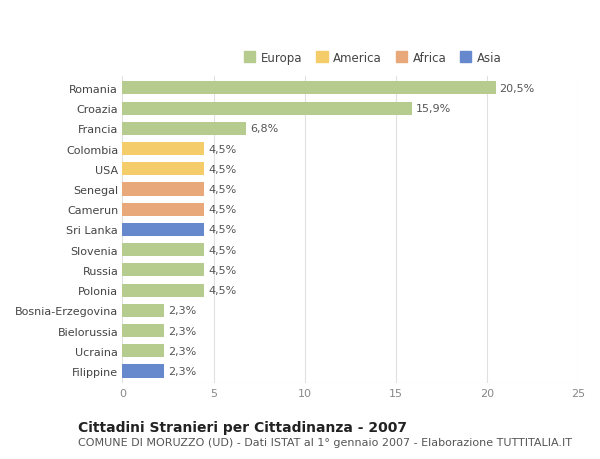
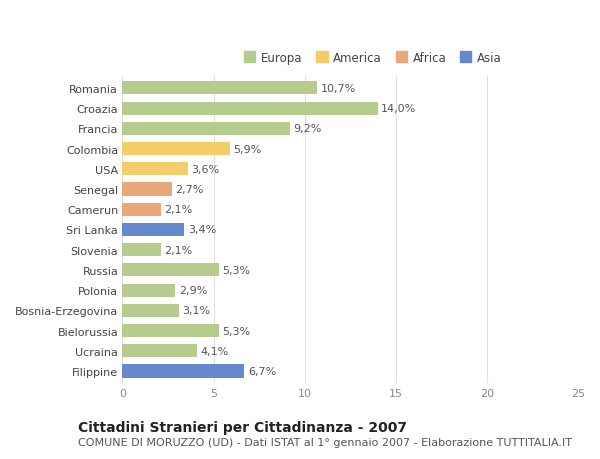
Romania: 20,5% -> 10,7%
Croazia: 15,9% -> 14,0%
Francia: 6,8% -> 9,2%
Colombia: 4,5% -> 5,9%
USA: 4,5% -> 3,6%
Senegal: 4,5% -> 2,7%
Camerun: 4,5% -> 2,1%
Sri Lanka: 4,5% -> 3,4%
Slovenia: 4,5% -> 2,1%
Russia: 4,5% -> 5,3%
Polonia: 4,5% -> 2,9%
Bosnia-Erzegovina: 2,3% -> 3,1%
Bielorussia: 2,3% -> 5,3%
Ucraina: 2,3% -> 4,1%
Filippine: 2,3% -> 6,7%
